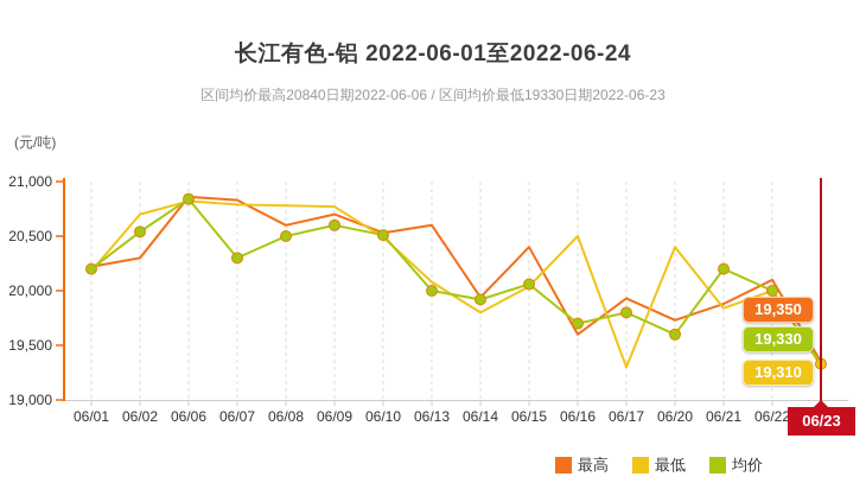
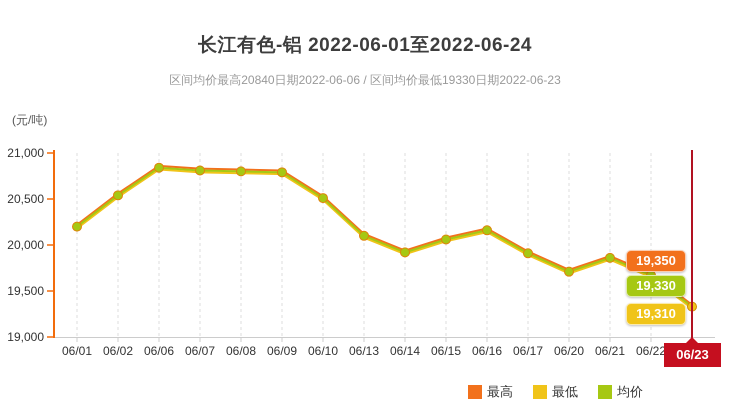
最高/06/02: 20300 -> 20600
最低/06/02: 20700 -> 20500
均价/06/07: 20300 -> 20800
最高/06/08: 20600 -> 20800
均价/06/08: 20500 -> 20800
最高/06/09: 20700 -> 20800
均价/06/09: 20600 -> 20800
最高/06/13: 20600 -> 20100
均价/06/13: 20000 -> 20100
最低/06/14: 19800 -> 19900
最高/06/15: 20400 -> 20100
最高/06/16: 19600 -> 20200
最低/06/16: 20500 -> 20100
均价/06/16: 19700 -> 20200
最低/06/17: 19300 -> 19900
均价/06/17: 19800 -> 19900
最低/06/20: 20400 -> 19700
均价/06/20: 19600 -> 19700
均价/06/21: 20200 -> 19900
最高/06/22: 20100 -> 19700
最低/06/22: 20000 -> 19600
均价/06/22: 20000 -> 19700
